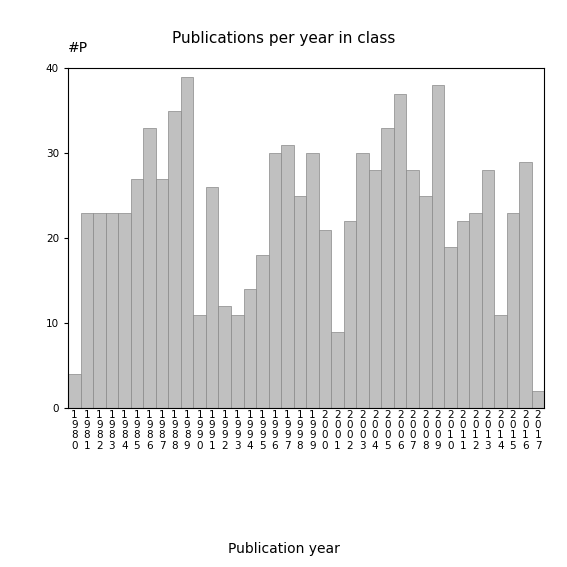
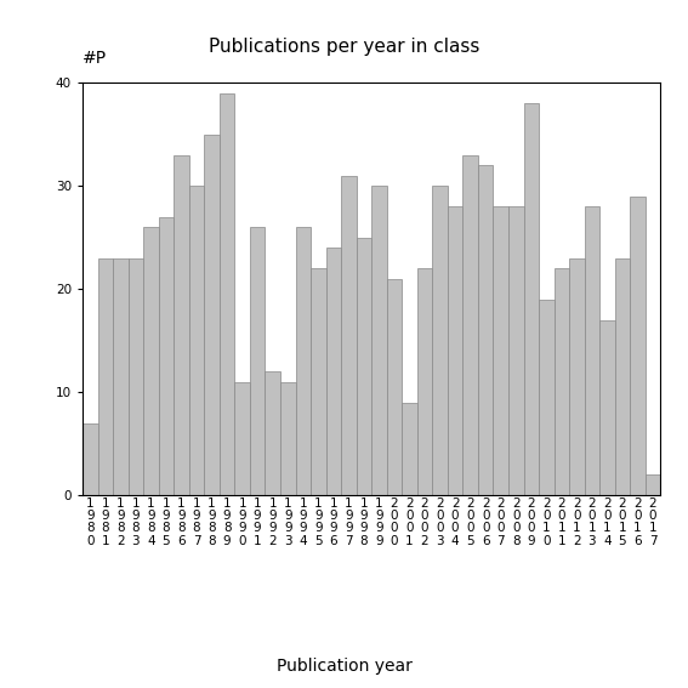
1 9 8 0: 4 -> 7
1 9 8 4: 23 -> 26
1 9 8 7: 27 -> 30
1 9 9 4: 14 -> 26
1 9 9 5: 18 -> 22
1 9 9 6: 30 -> 24
2 0 0 6: 37 -> 32
2 0 0 8: 25 -> 28
2 0 1 4: 11 -> 17
